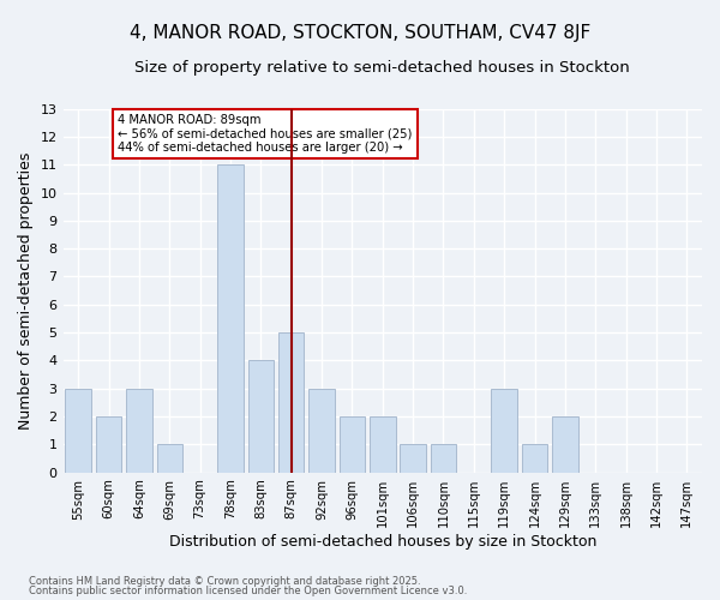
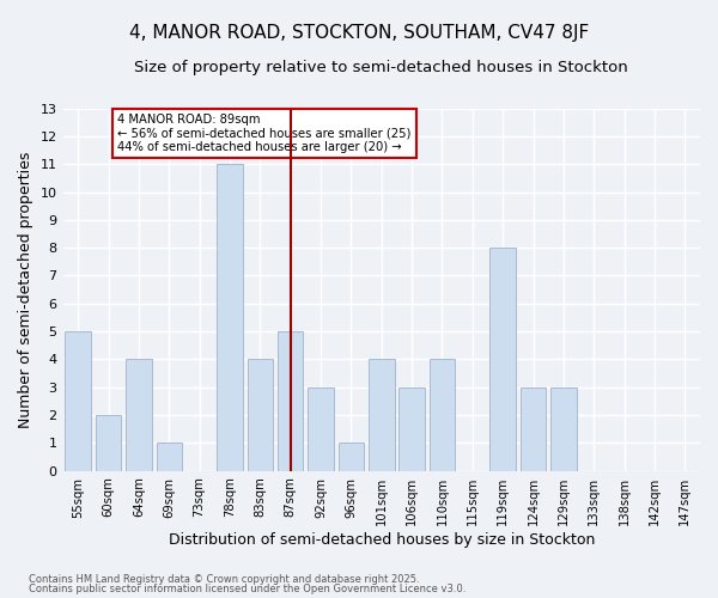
55sqm: 3 -> 5
64sqm: 3 -> 4
96sqm: 2 -> 1
101sqm: 2 -> 4
106sqm: 1 -> 3
110sqm: 1 -> 4
119sqm: 3 -> 8
124sqm: 1 -> 3
129sqm: 2 -> 3
